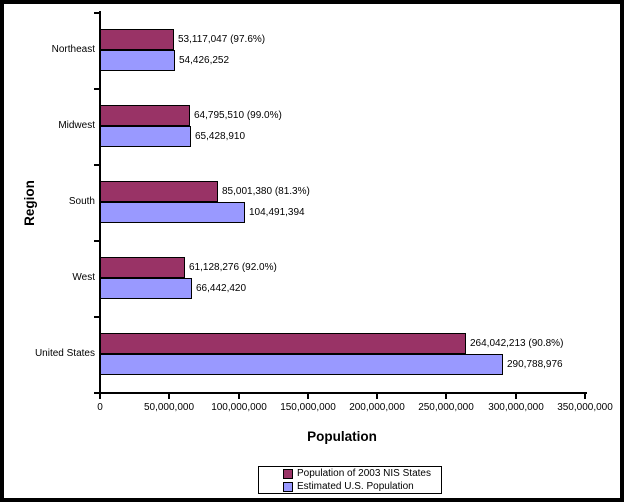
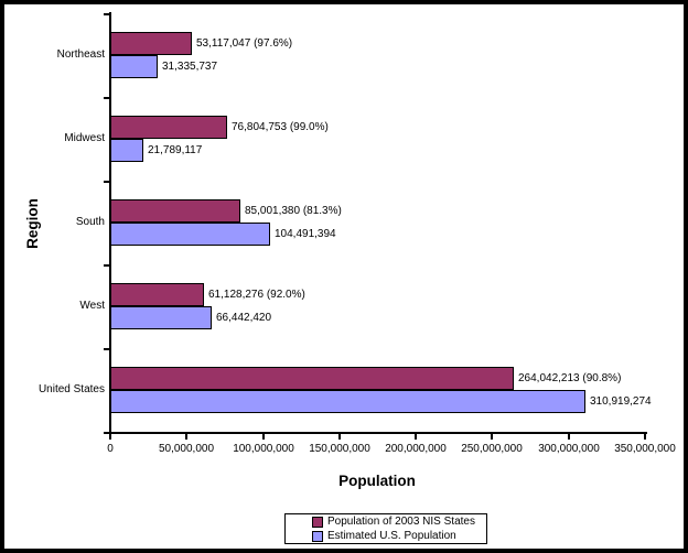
Estimated U.S. Population/Northeast: 54,426,252 -> 31,335,737
Population of 2003 NIS States/Midwest: 64,795,510 -> 76,804,753
Estimated U.S. Population/Midwest: 65,428,910 -> 21,789,117
Estimated U.S. Population/United States: 290,788,976 -> 310,919,274
